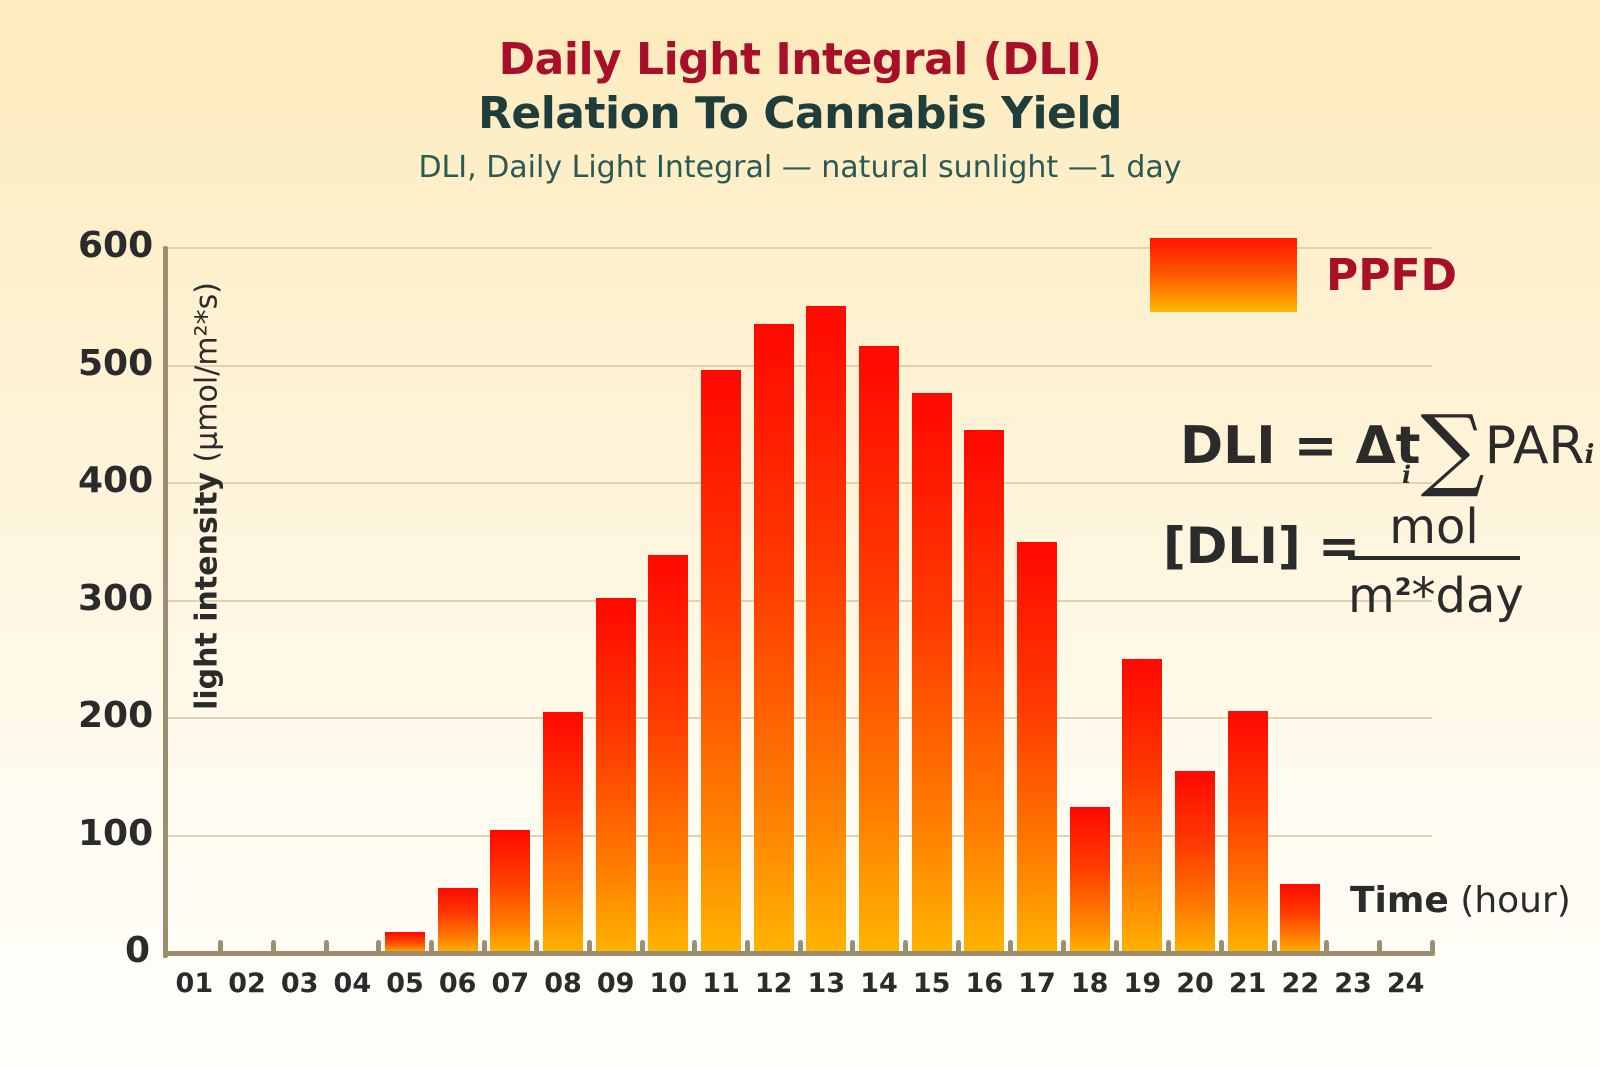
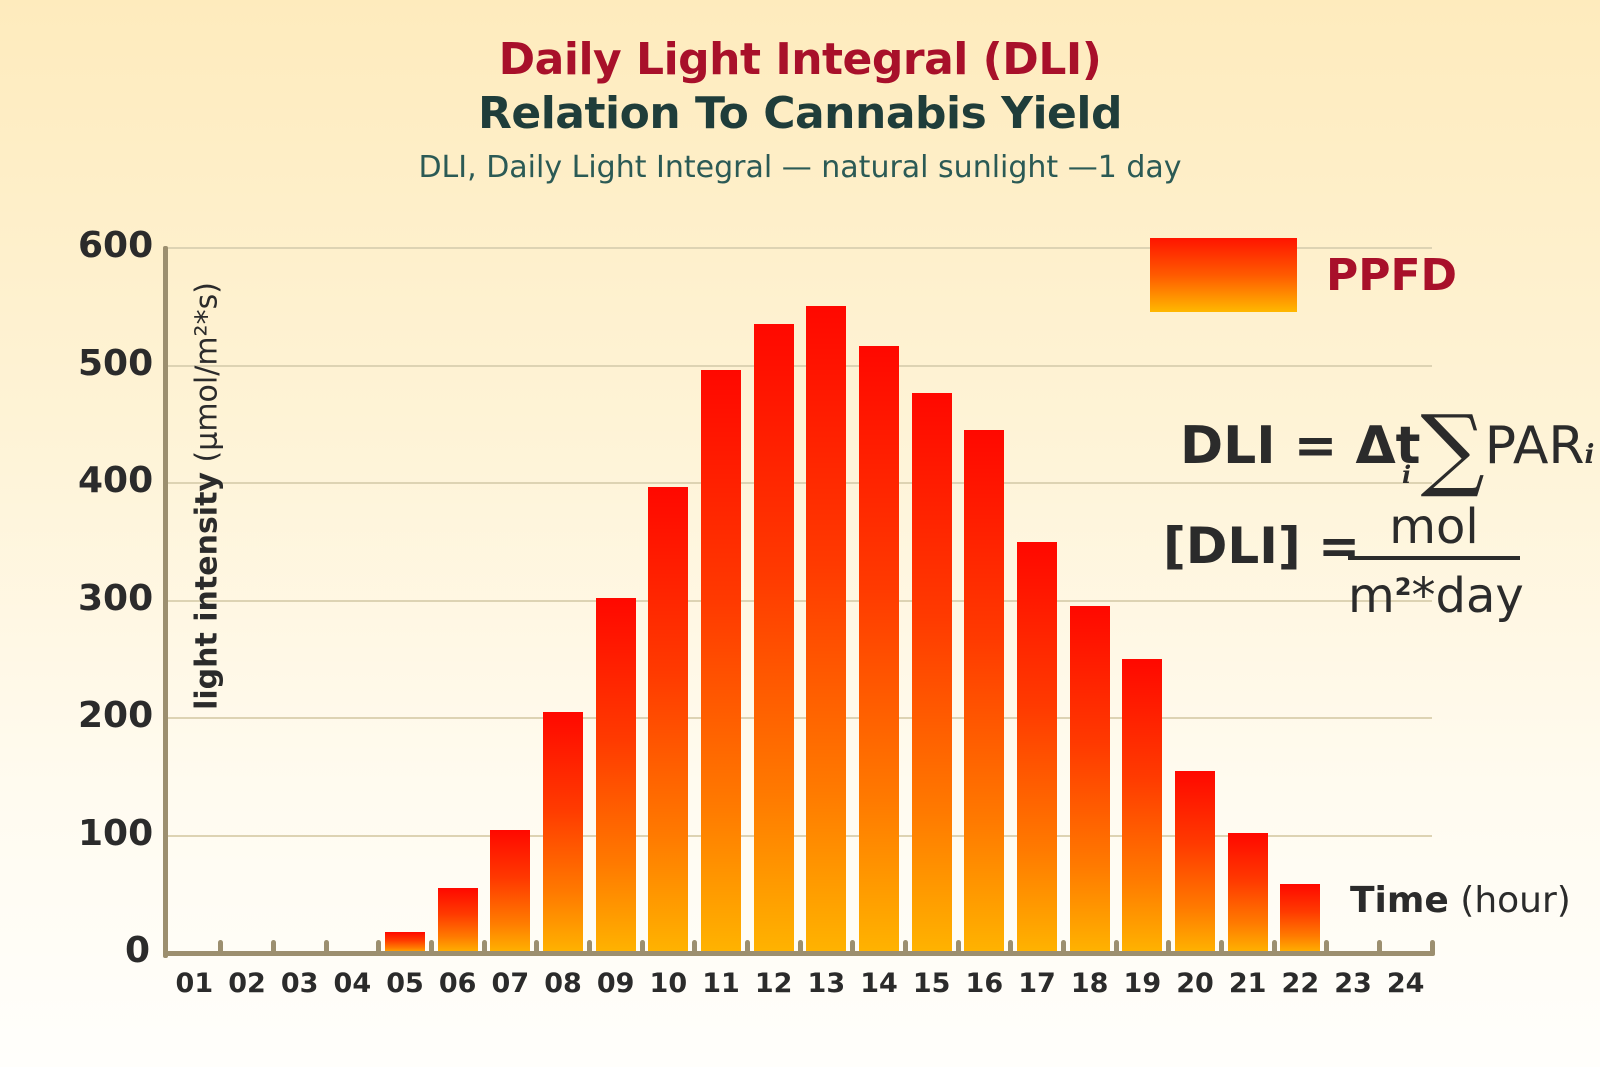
10: 339 -> 397
18: 124 -> 295
21: 206 -> 102
